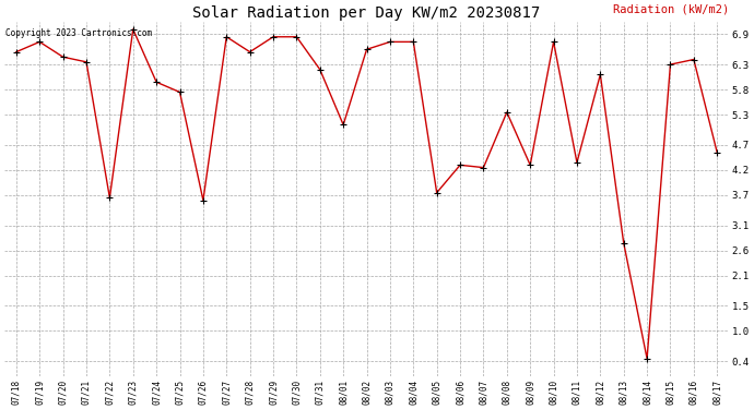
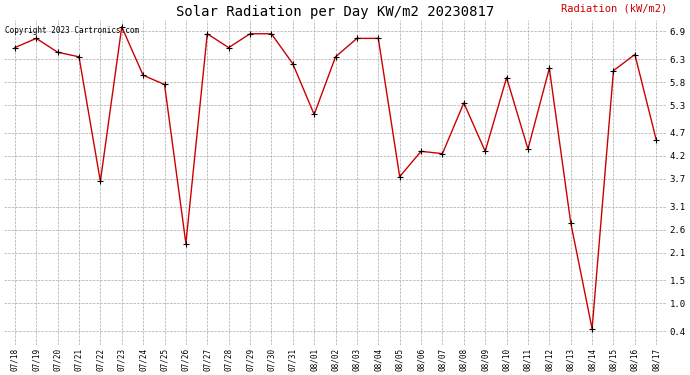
07/26: 3.60 -> 2.30
08/02: 6.60 -> 6.35
08/10: 6.75 -> 5.90
08/15: 6.30 -> 6.05
